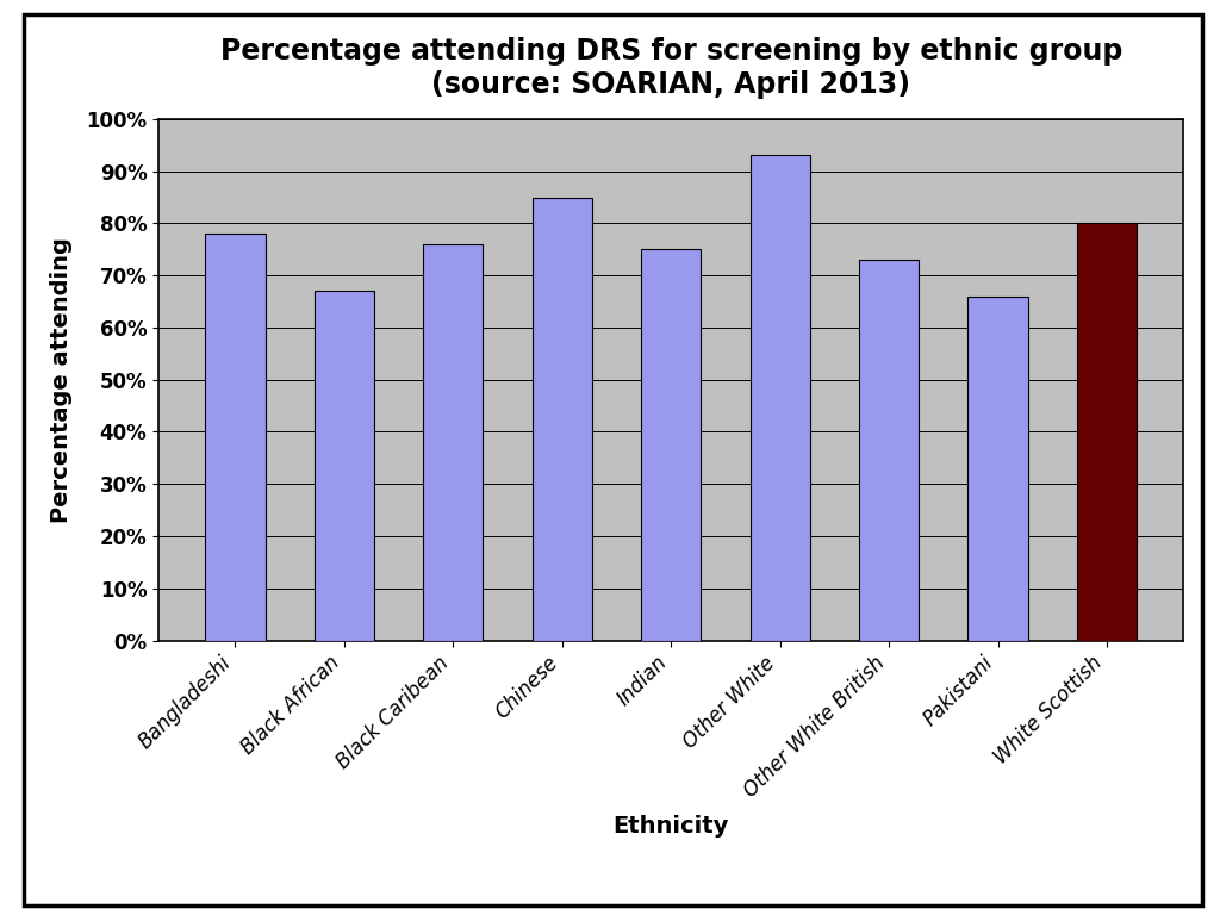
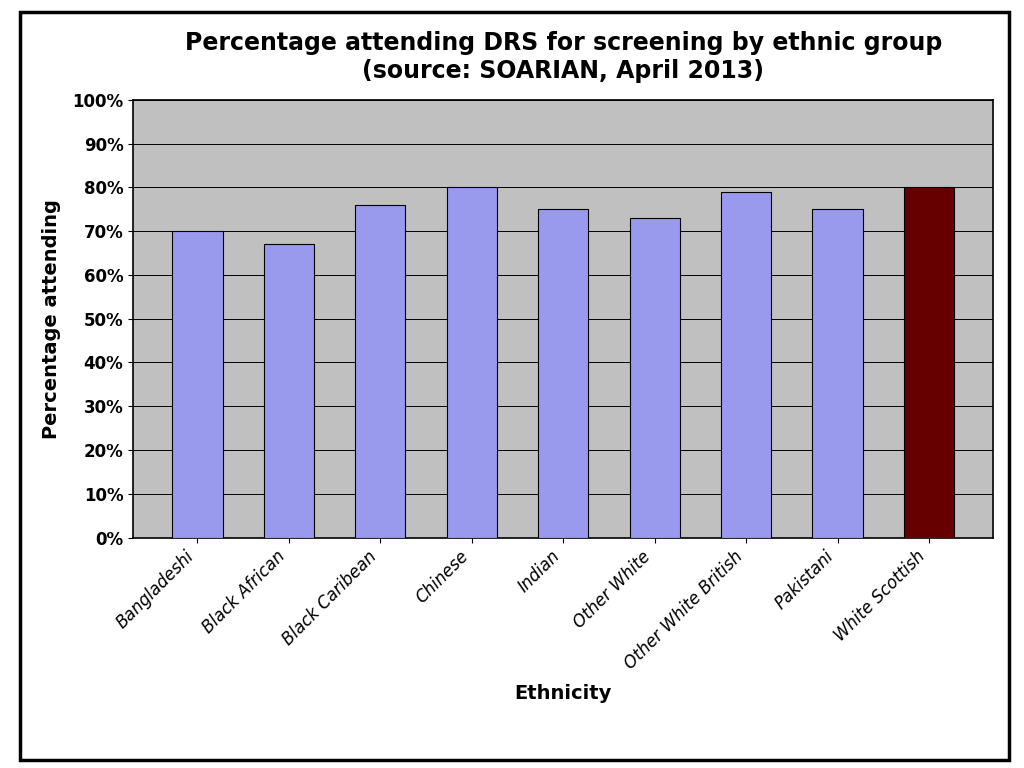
Bangladeshi: 78% -> 70%
Chinese: 85% -> 80%
Other White: 93% -> 73%
Other White British: 73% -> 79%
Pakistani: 66% -> 75%
